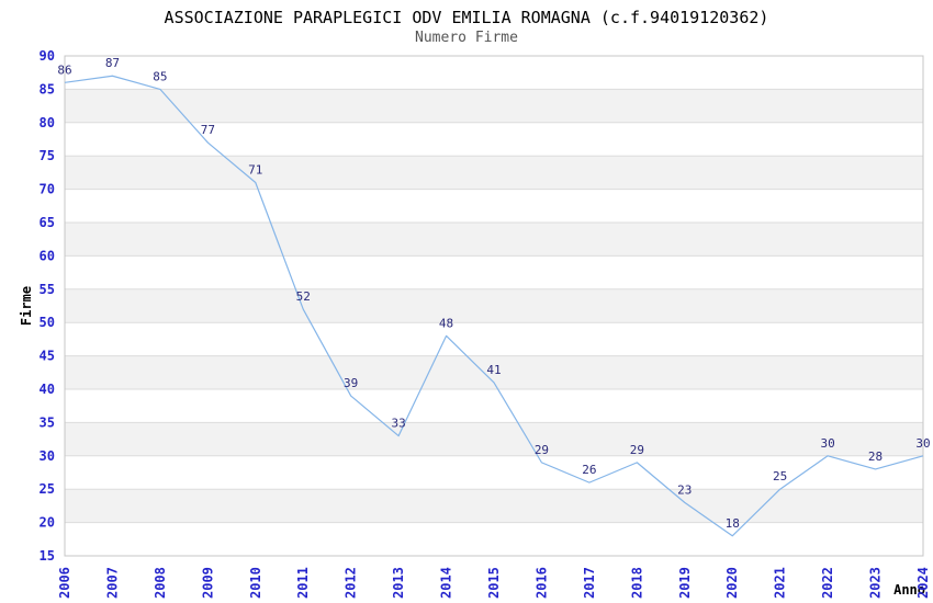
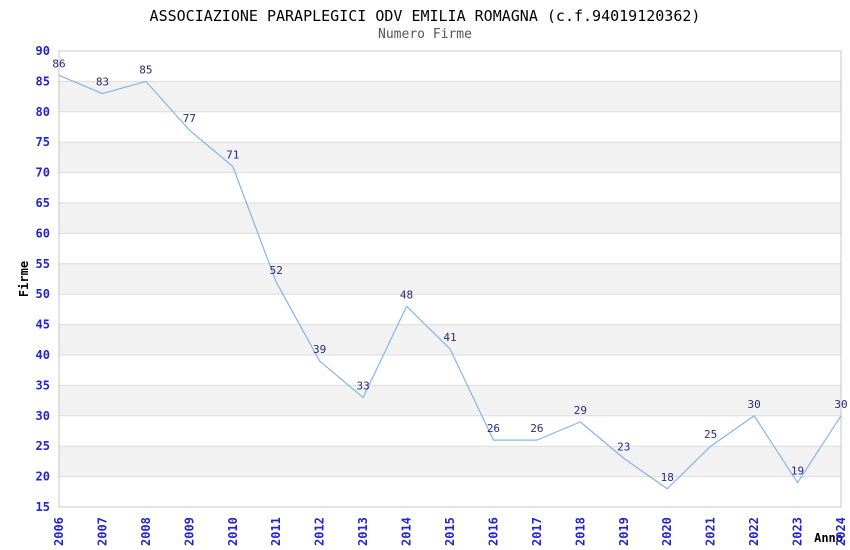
2007: 87 -> 83
2016: 29 -> 26
2023: 28 -> 19
